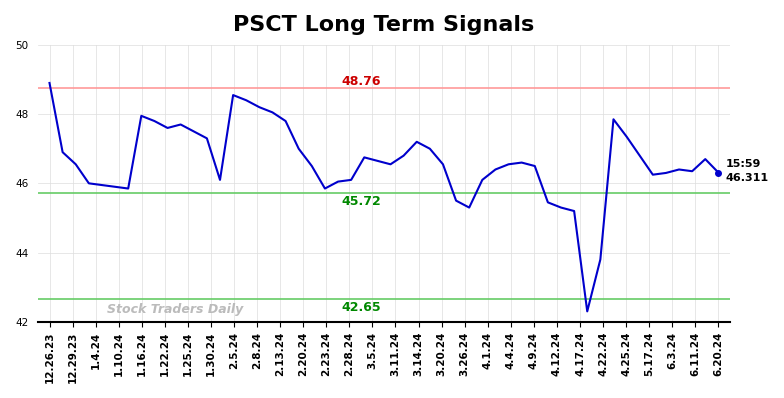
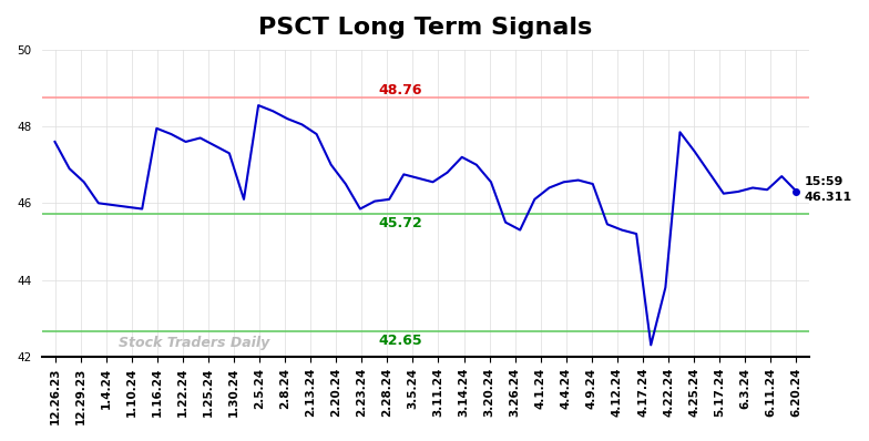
12.26.23: 48.90 -> 47.60
